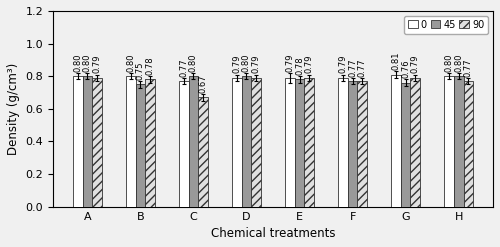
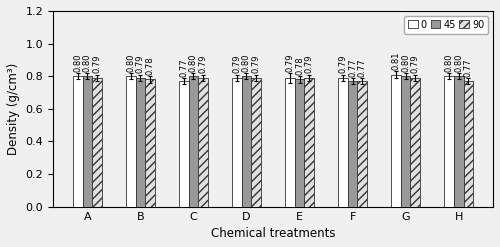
45/B: 0.75 -> 0.79
90/C: 0.67 -> 0.79
45/G: 0.76 -> 0.80
